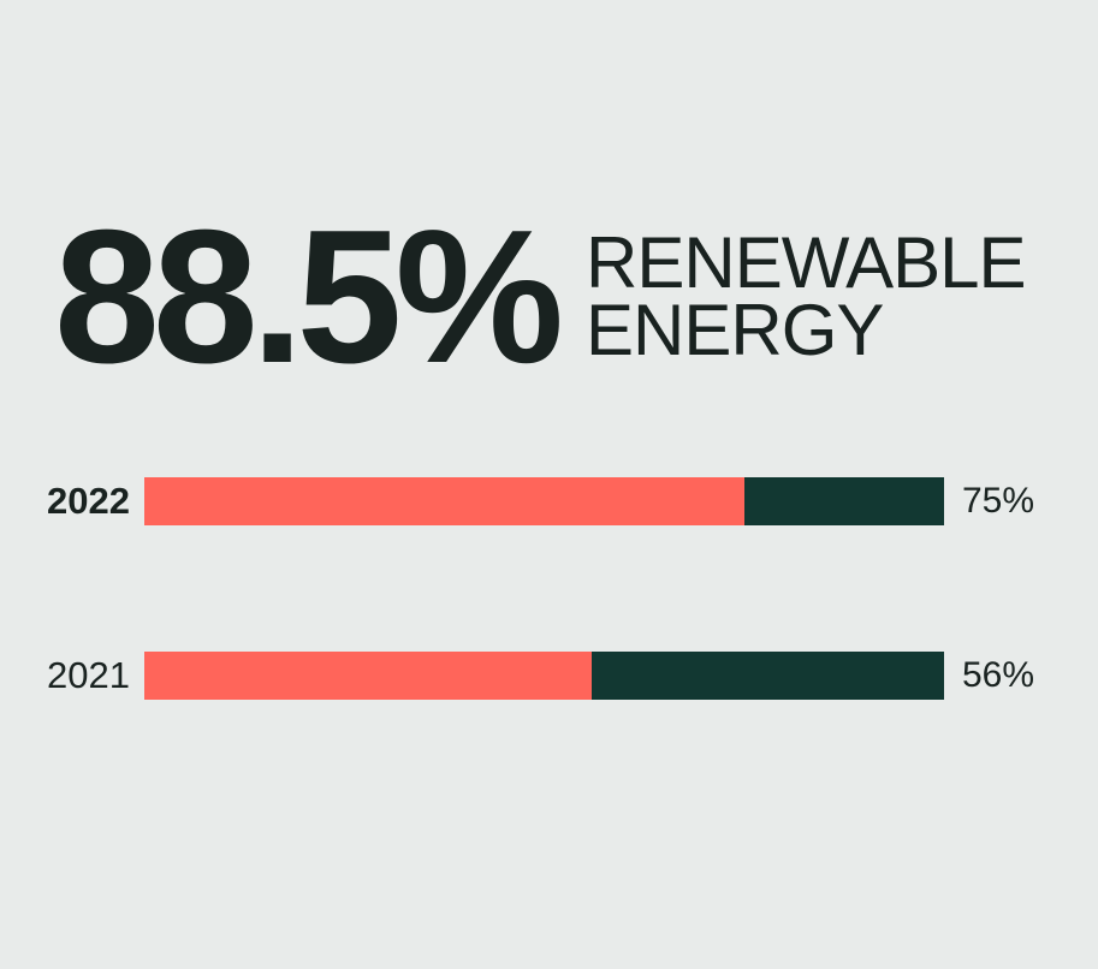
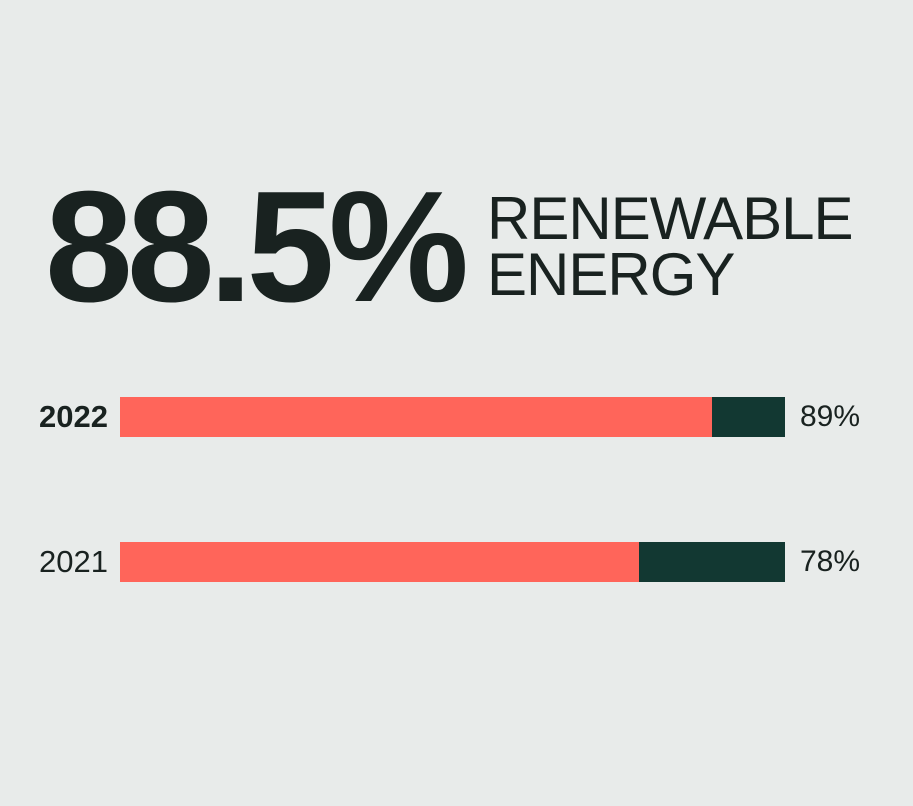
2022: 75% -> 89%
2021: 56% -> 78%
